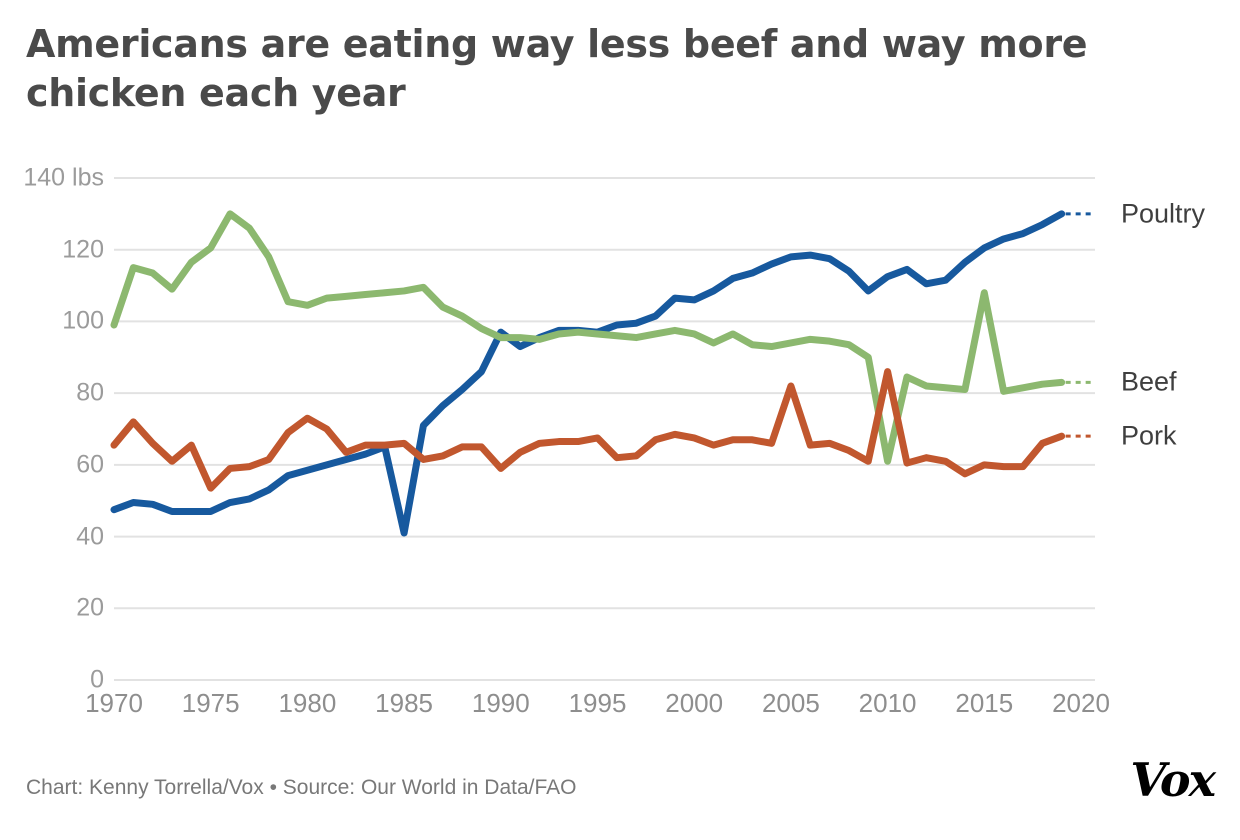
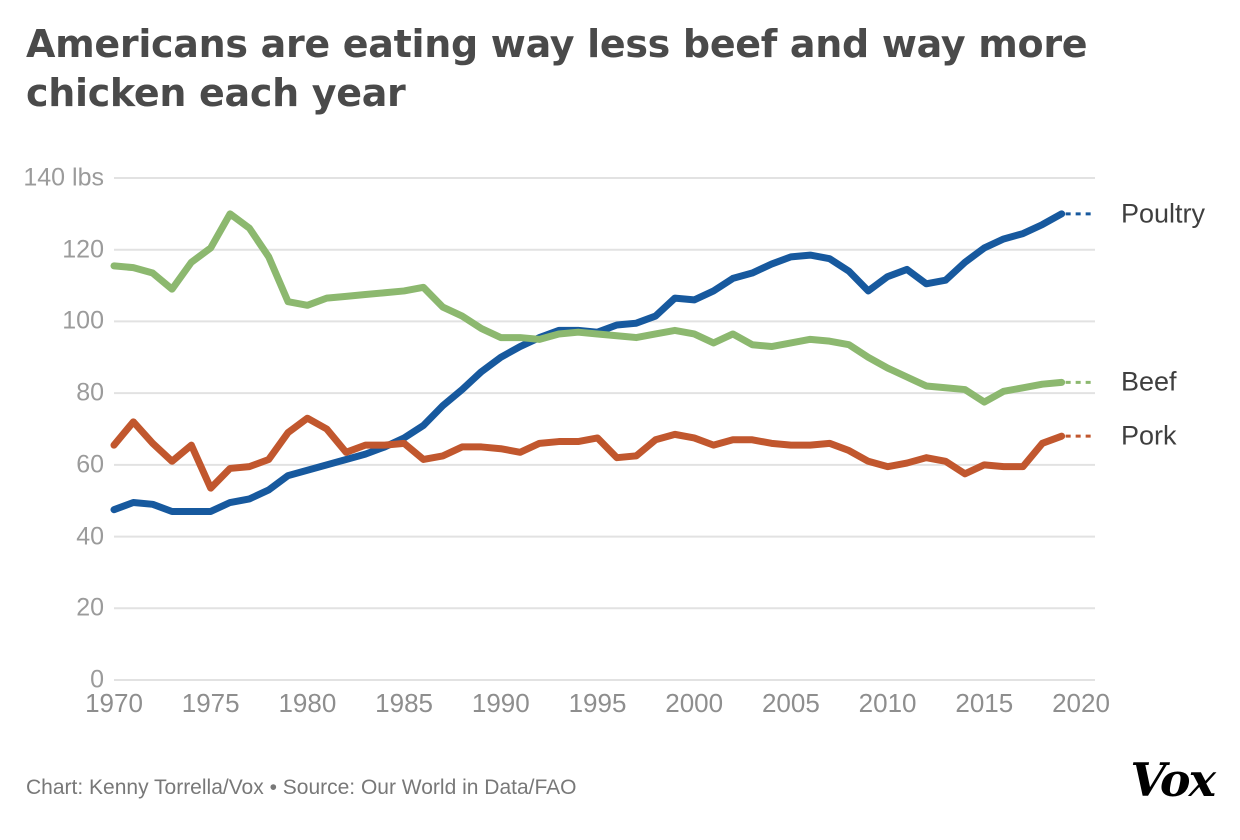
Beef/1970: 99 -> 116
Poultry/1985: 41 -> 68
Poultry/1990: 97 -> 90
Pork/1990: 59 -> 64
Pork/2005: 82 -> 66
Beef/2010: 61 -> 87
Pork/2010: 86 -> 60
Beef/2015: 108 -> 78
